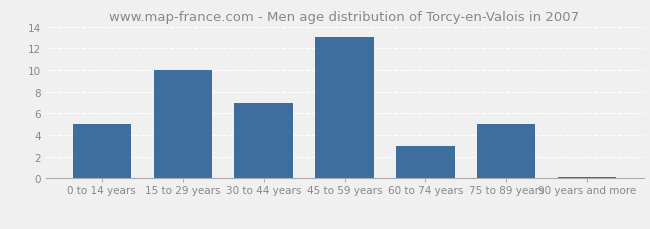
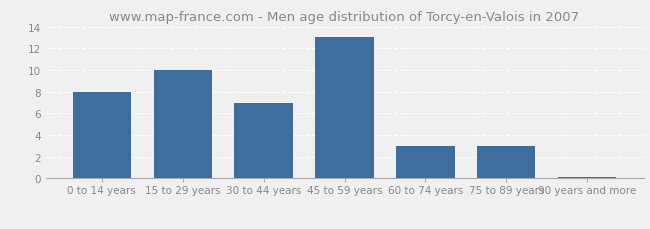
0 to 14 years: 5.0 -> 8.0
75 to 89 years: 5.0 -> 3.0
